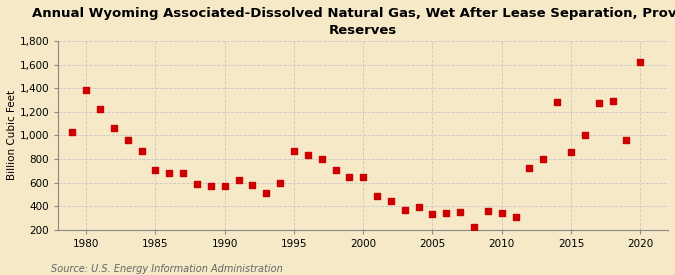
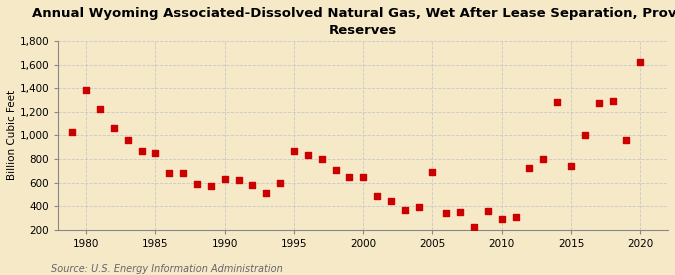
1985: 710 -> 850
1990: 570 -> 630
2005: 330 -> 690
2010: 340 -> 290
2015: 860 -> 740
